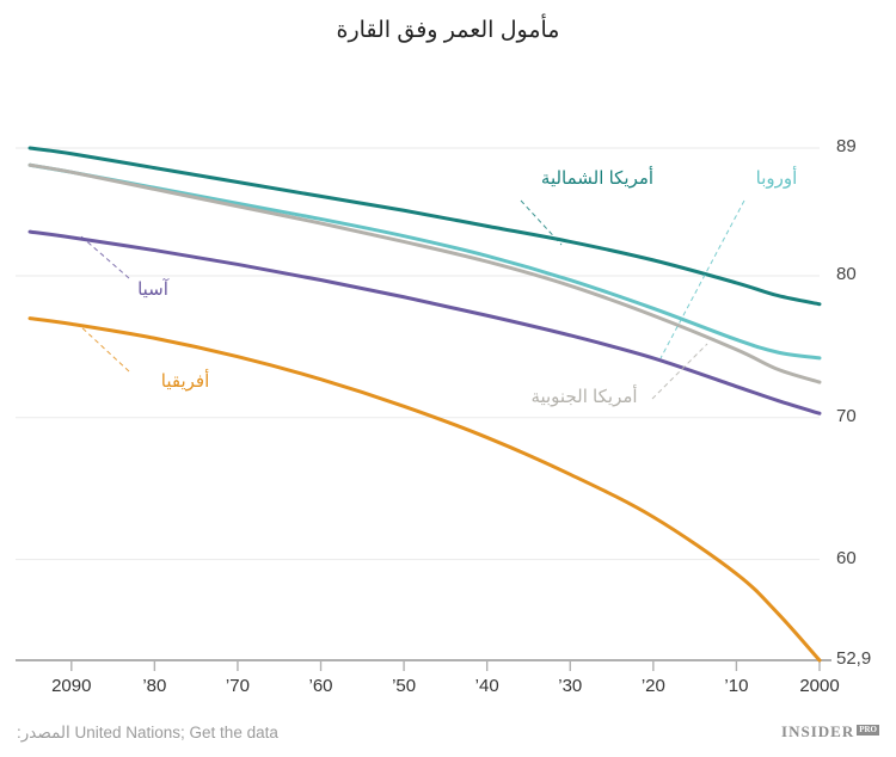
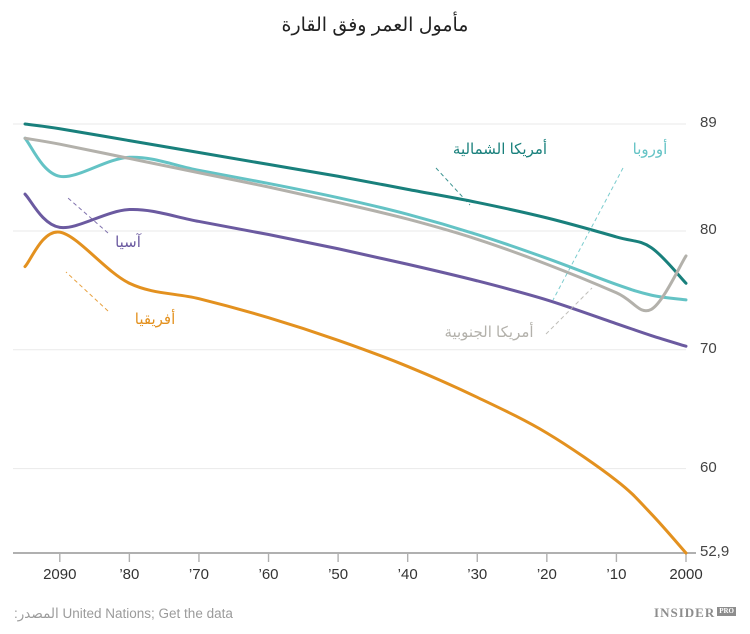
أوروبا/2090: 87.3 -> 84.6
آسيا/2090: 82.7 -> 80.3
أفريقيا/2090: 76.6 -> 79.9
أمريكا الشمالية/2000: 78.0 -> 75.6
أمريكا الجنوبية/2000: 72.5 -> 77.9
